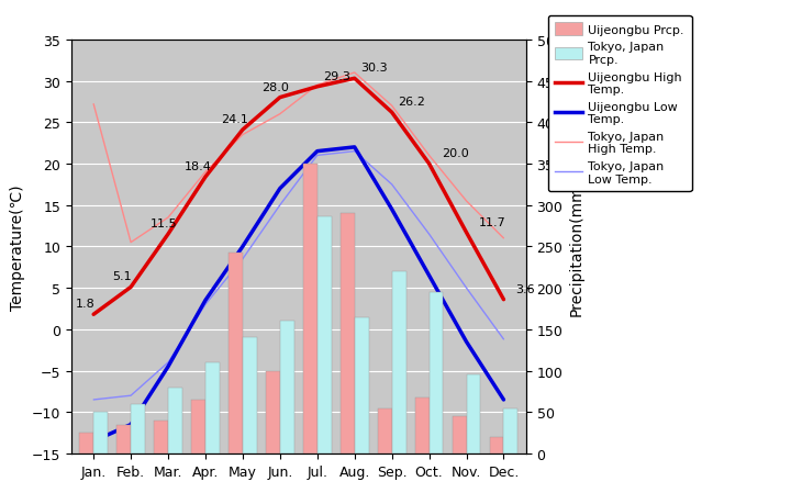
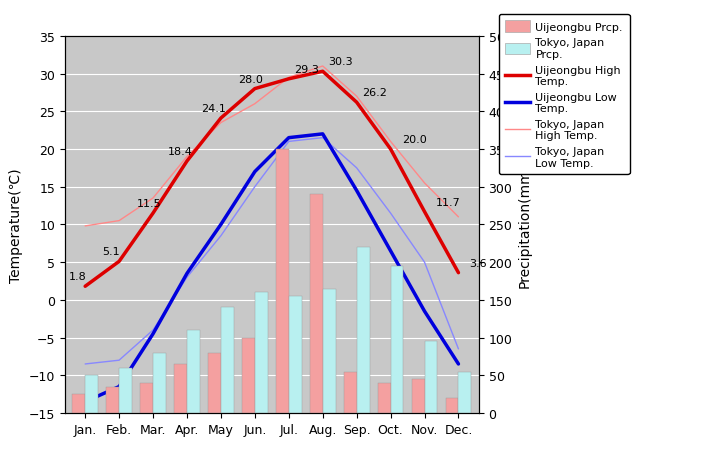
Tokyo, Japan High Temp./Jan.: 27.2 -> 9.8
Uijeongbu Prcp./May: 242 -> 80
Tokyo, Japan Prcp./Jul.: 286 -> 155
Uijeongbu Prcp./Oct.: 68 -> 40
Tokyo, Japan Low Temp./Dec.: -1.2 -> -6.5
